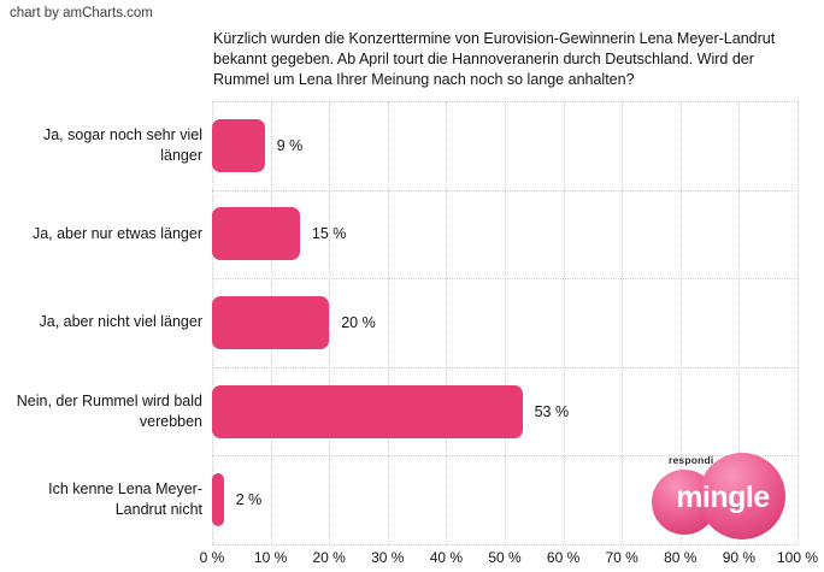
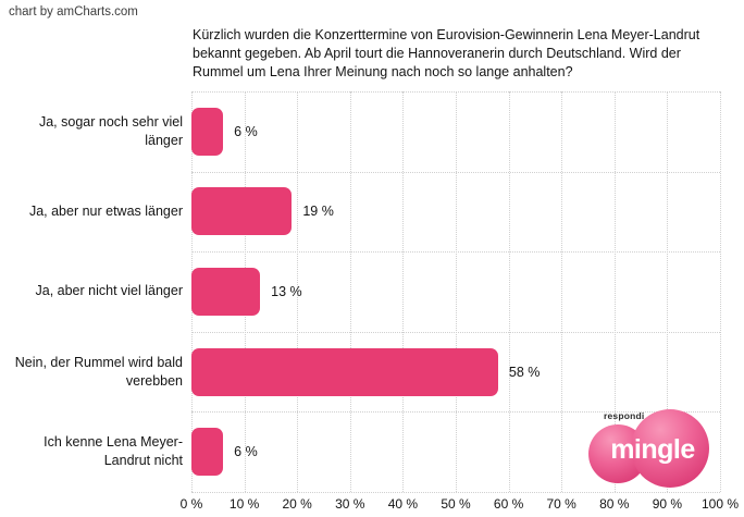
Ja, sogar noch sehr viel länger: 9 -> 6
Ja, aber nur etwas länger: 15 -> 19
Ja, aber nicht viel länger: 20 -> 13
Nein, der Rummel wird bald verebben: 53 -> 58
Ich kenne Lena Meyer-Landrut nicht: 2 -> 6
